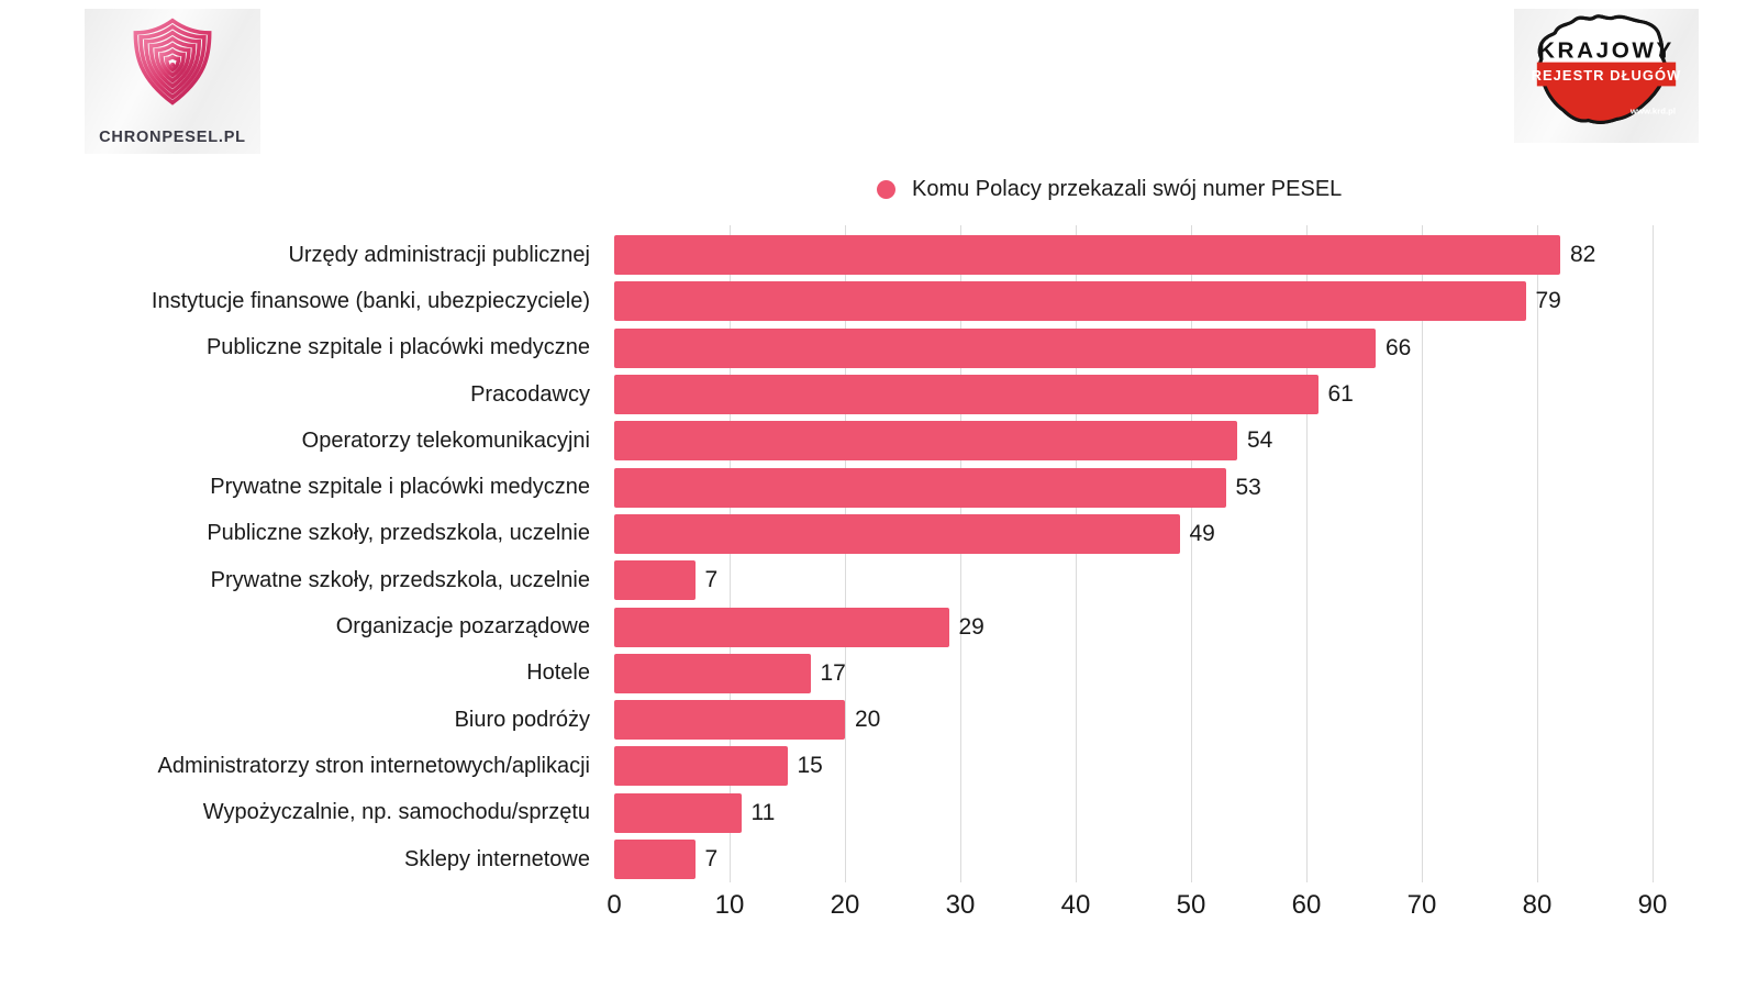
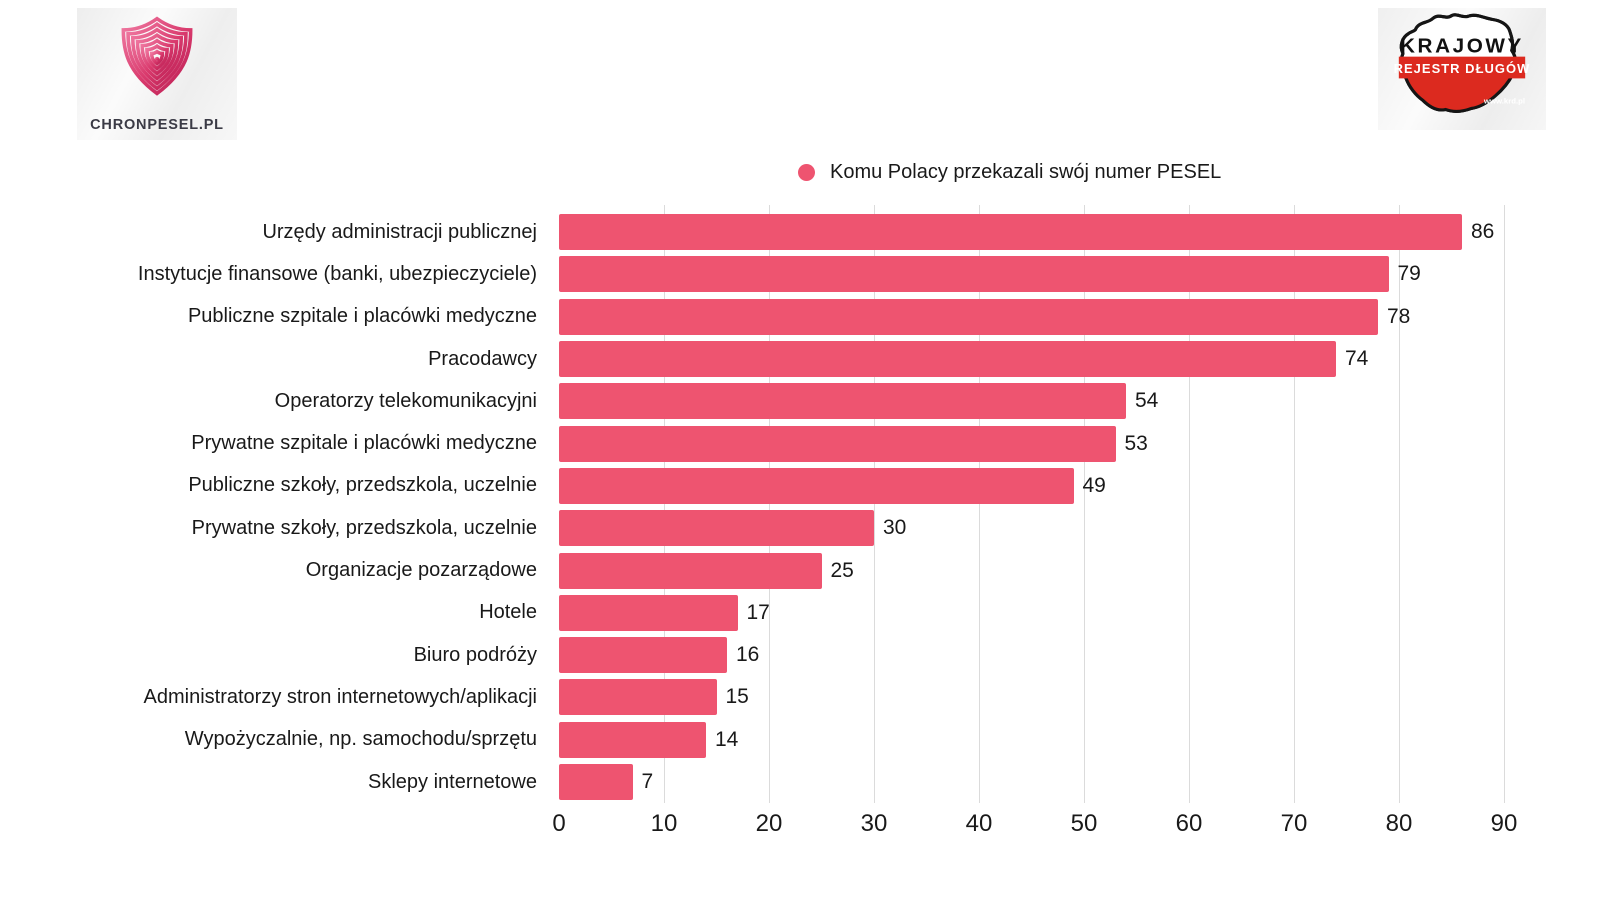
Urzędy administracji publicznej: 82 -> 86
Publiczne szpitale i placówki medyczne: 66 -> 78
Pracodawcy: 61 -> 74
Prywatne szkoły, przedszkola, uczelnie: 7 -> 30
Organizacje pozarządowe: 29 -> 25
Biuro podróży: 20 -> 16
Wypożyczalnie, np. samochodu/sprzętu: 11 -> 14
